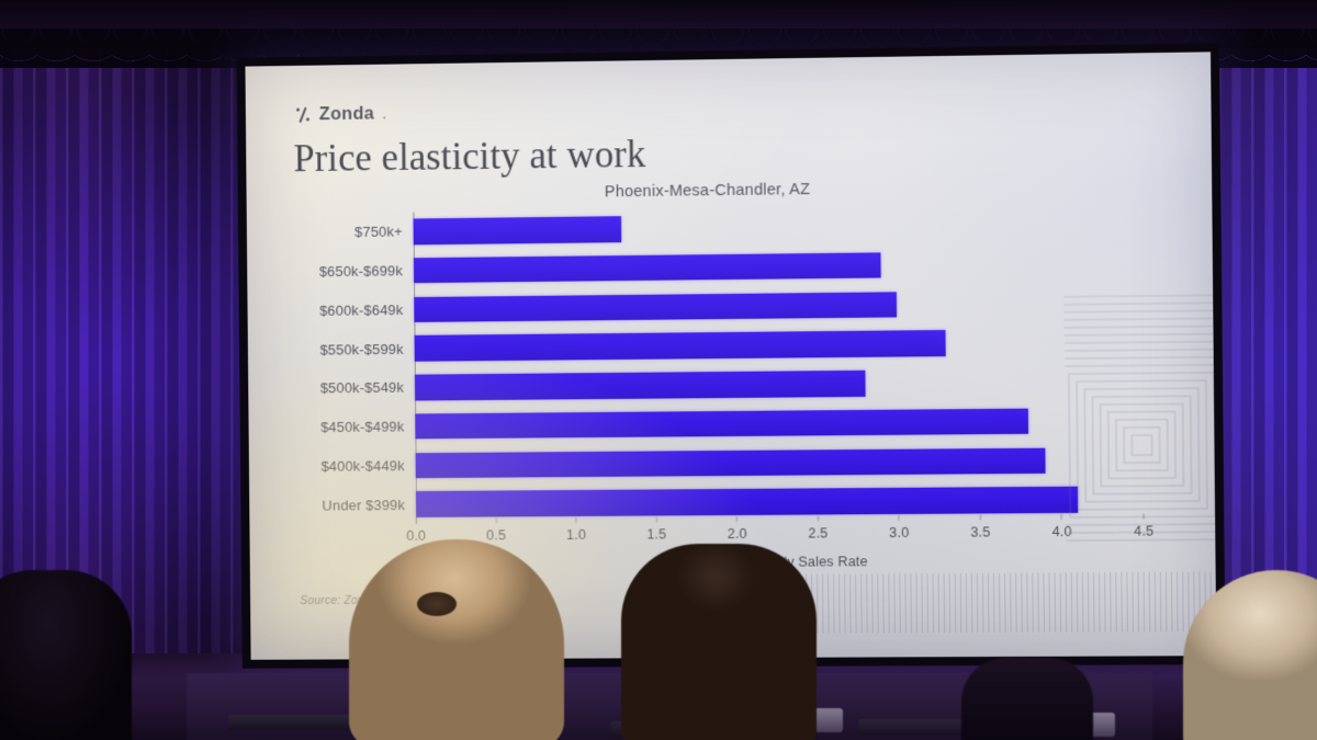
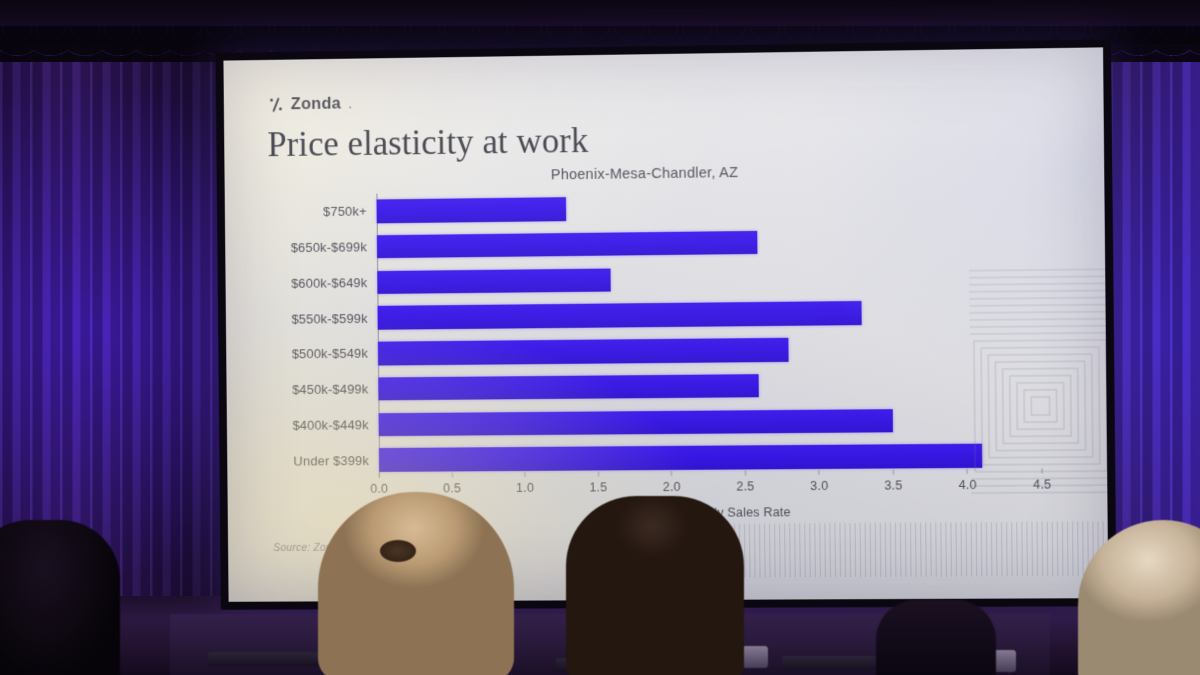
$650k-$699k: 2.9 -> 2.6
$600k-$649k: 3.0 -> 1.6
$450k-$499k: 3.8 -> 2.6
$400k-$449k: 3.9 -> 3.5
